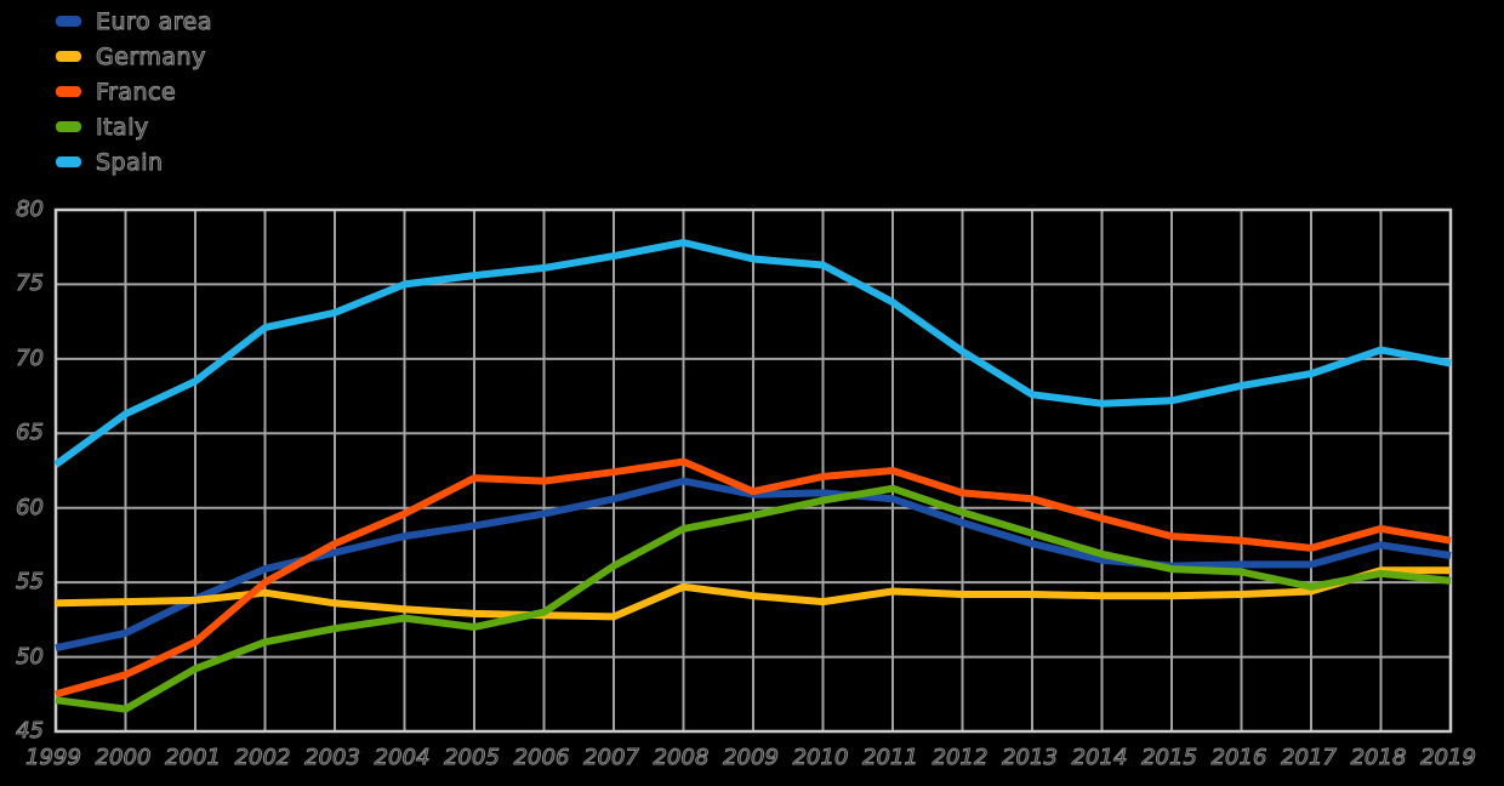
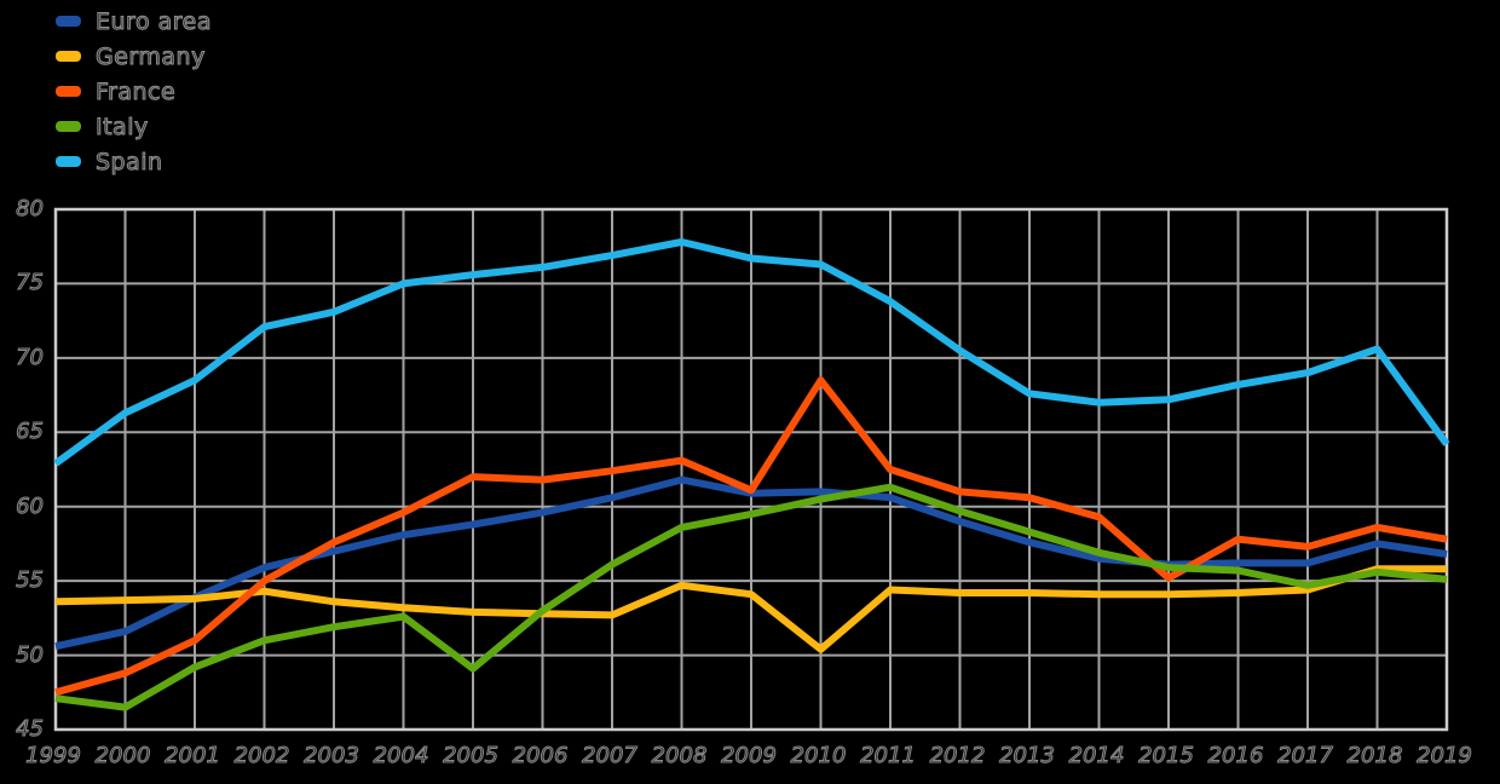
Italy/2005: 52.0 -> 49.1
Germany/2010: 53.7 -> 50.4
France/2010: 62.1 -> 68.5
France/2015: 58.1 -> 55.2
Spain/2019: 69.7 -> 64.2
